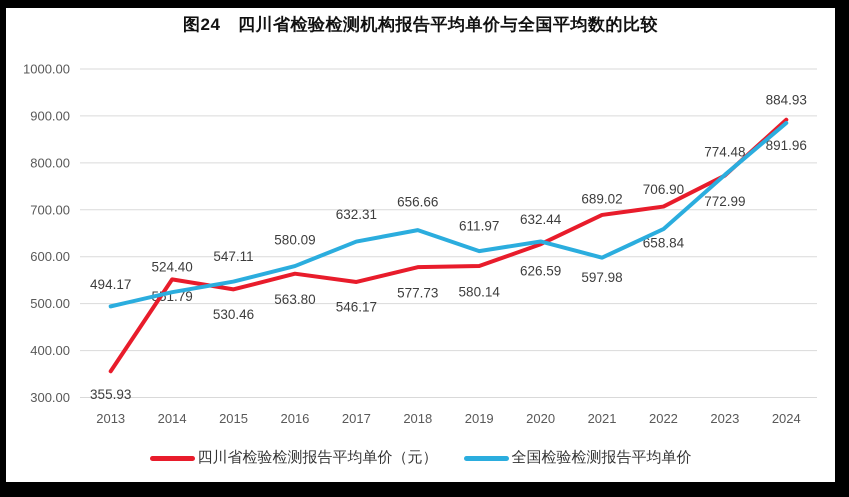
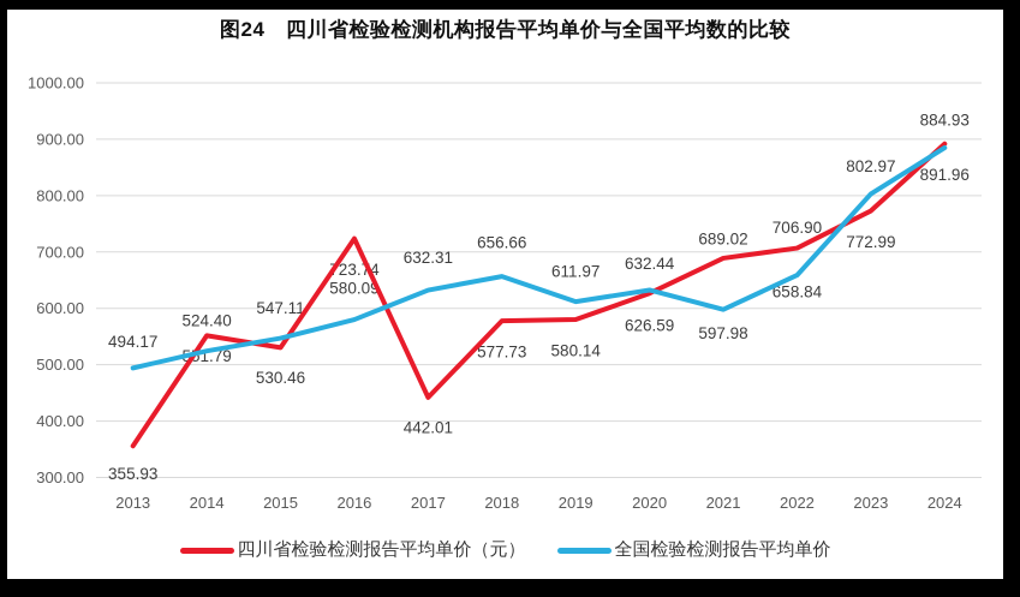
四川省检验检测报告平均单价（元）/2016: 563.80 -> 723.74
四川省检验检测报告平均单价（元）/2017: 546.17 -> 442.01
全国检验检测报告平均单价/2023: 774.48 -> 802.97
